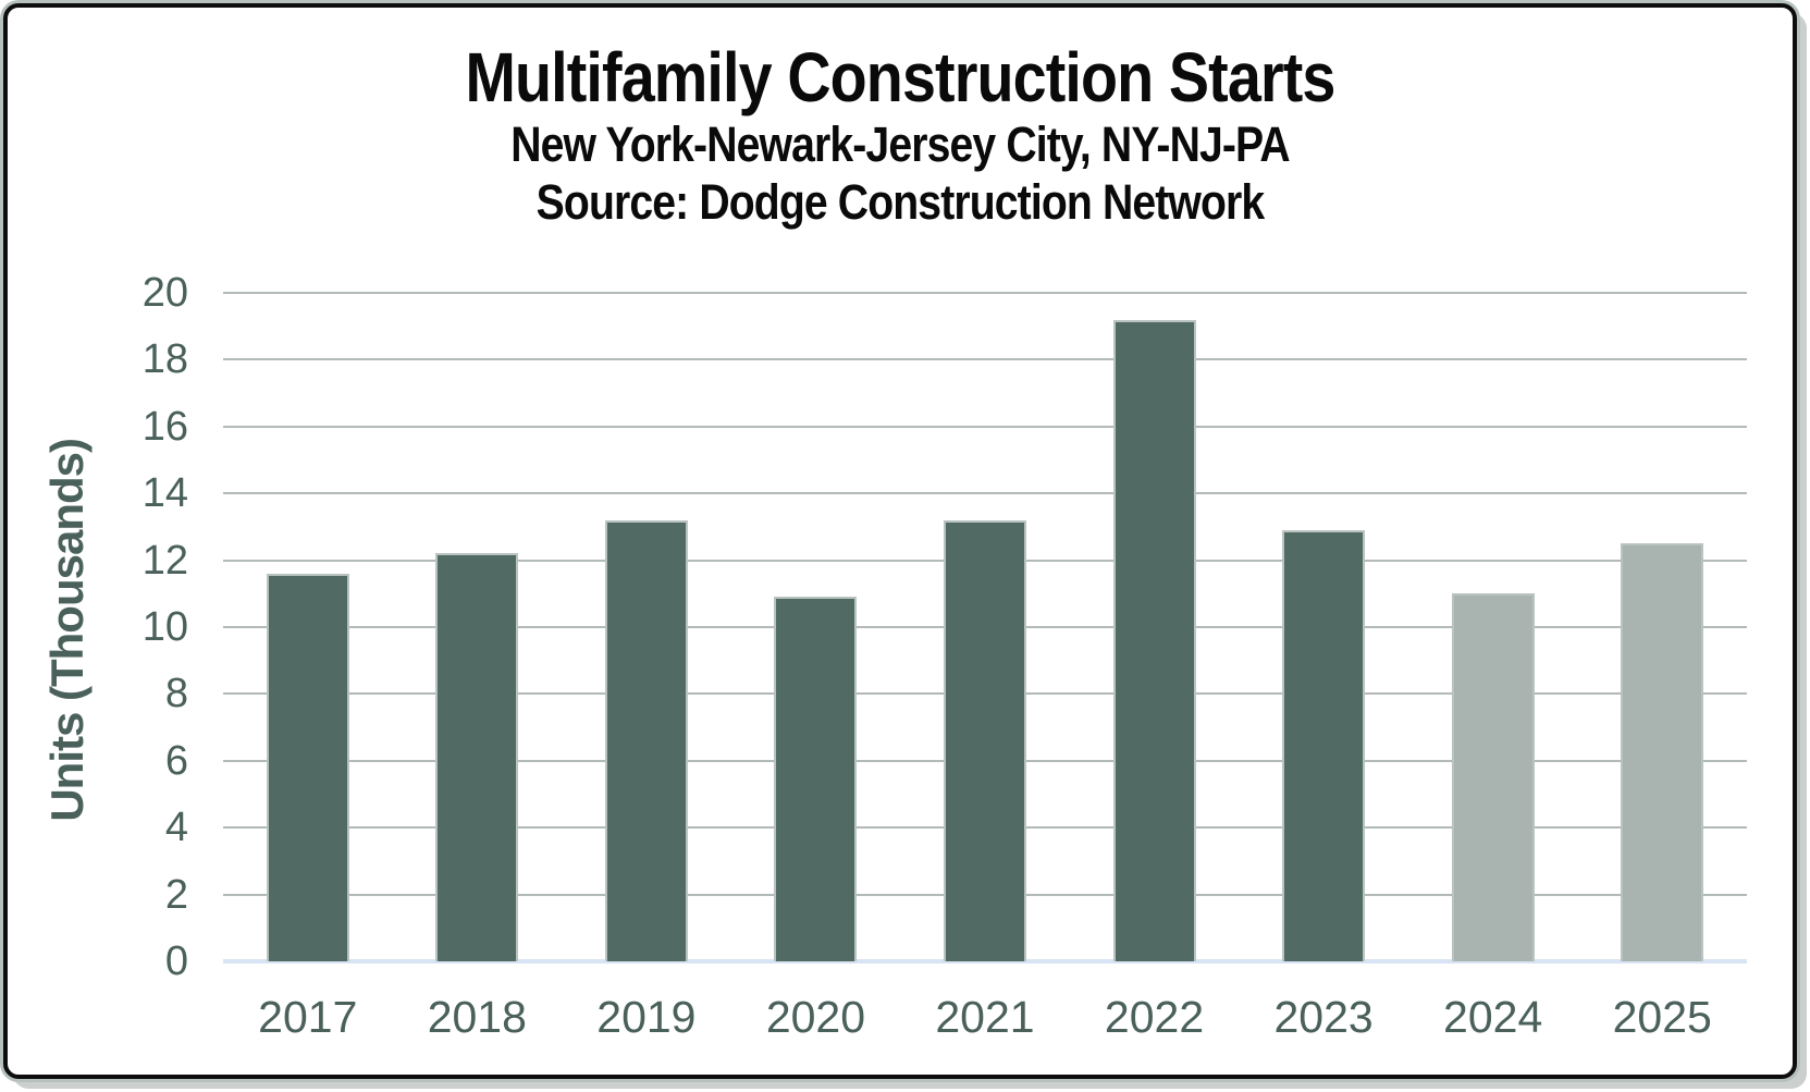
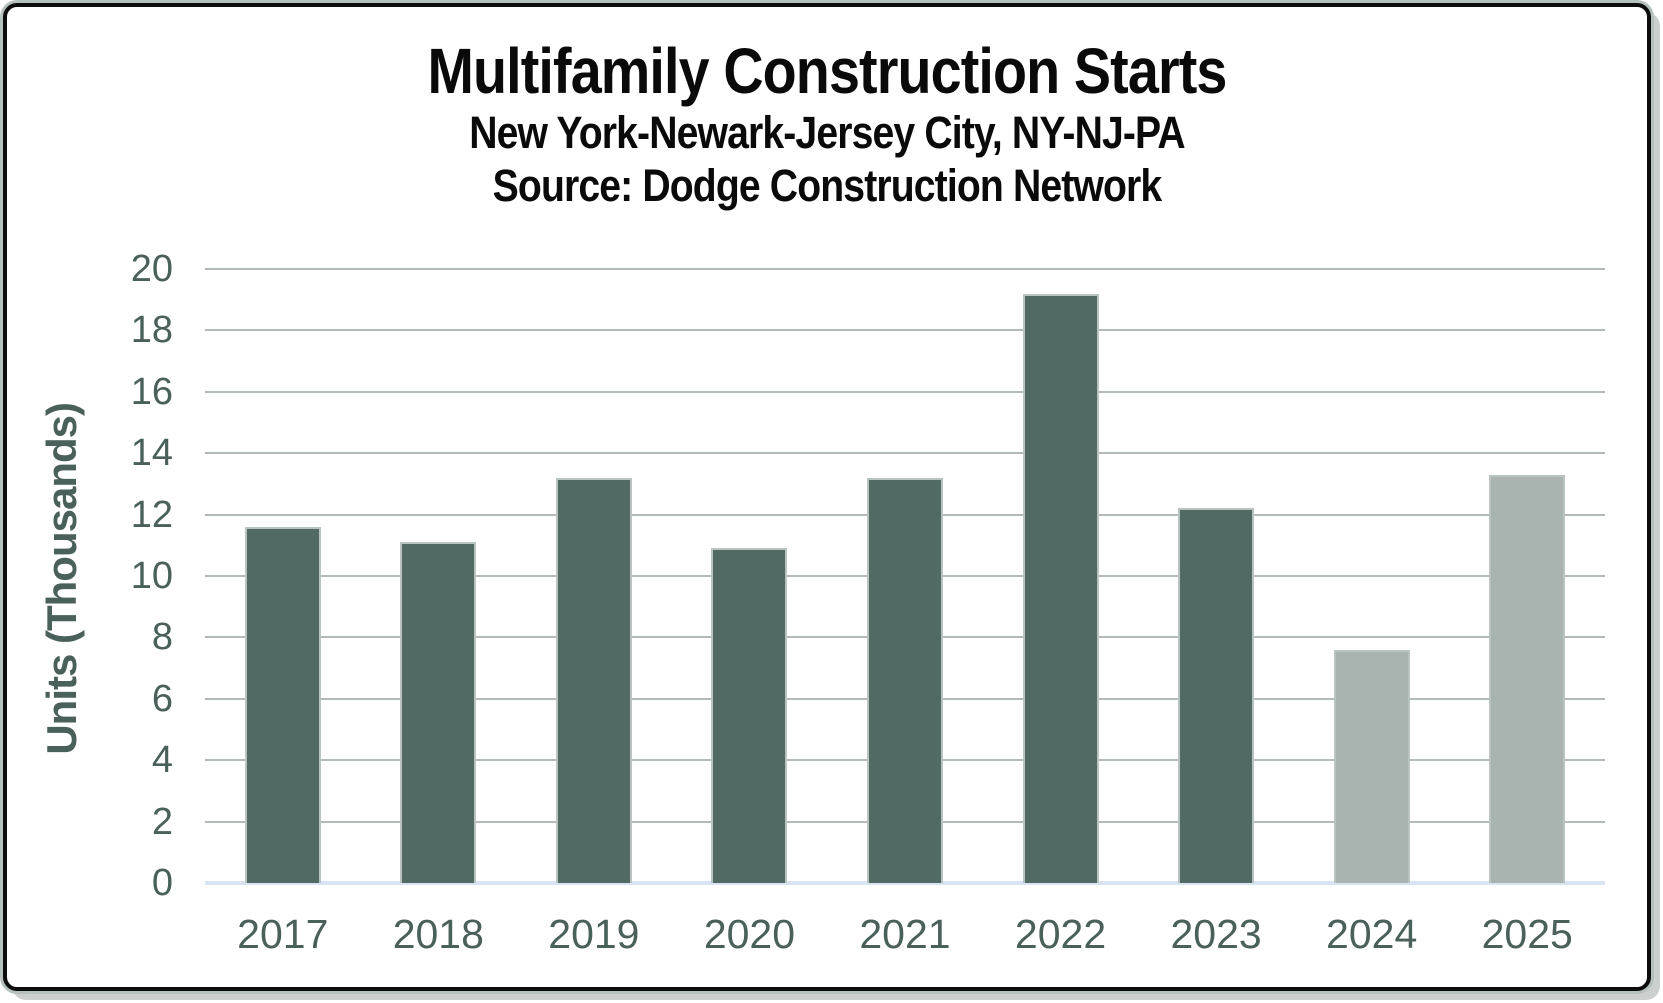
2018: 12.2 -> 11.1
2023: 12.9 -> 12.2
2024: 11.0 -> 7.6
2025: 12.5 -> 13.3
